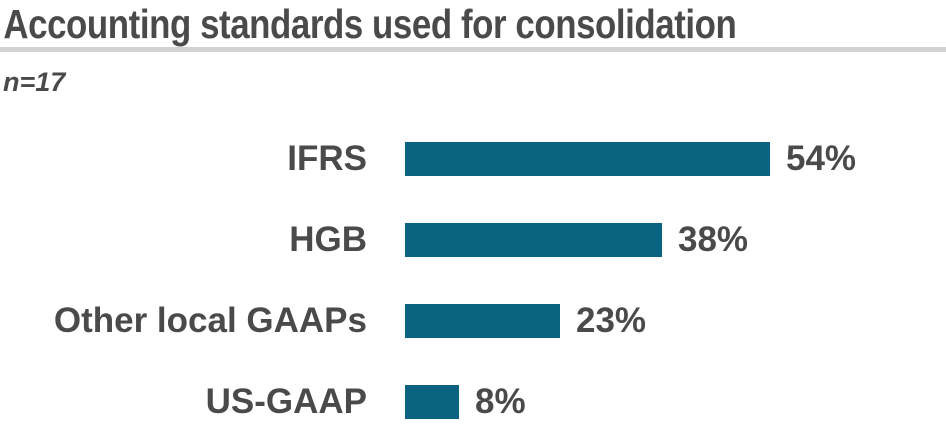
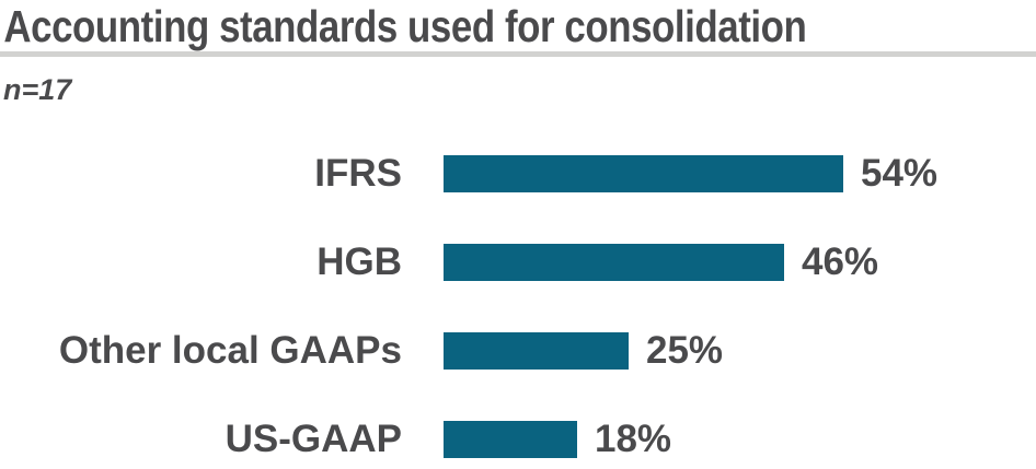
HGB: 38% -> 46%
Other local GAAPs: 23% -> 25%
US-GAAP: 8% -> 18%
